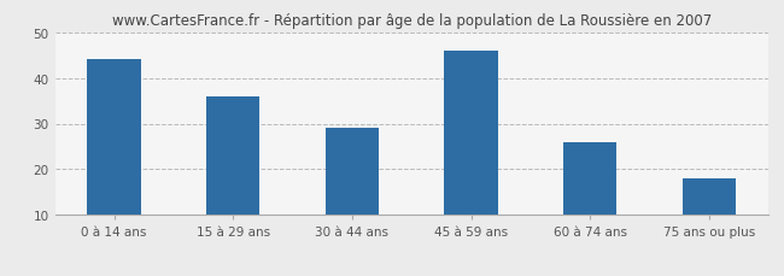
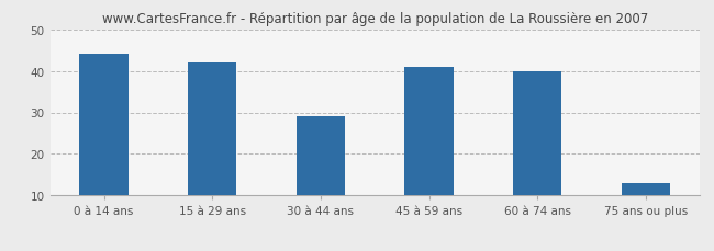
15 à 29 ans: 36 -> 42
45 à 59 ans: 46 -> 41
60 à 74 ans: 26 -> 40
75 ans ou plus: 18 -> 13
